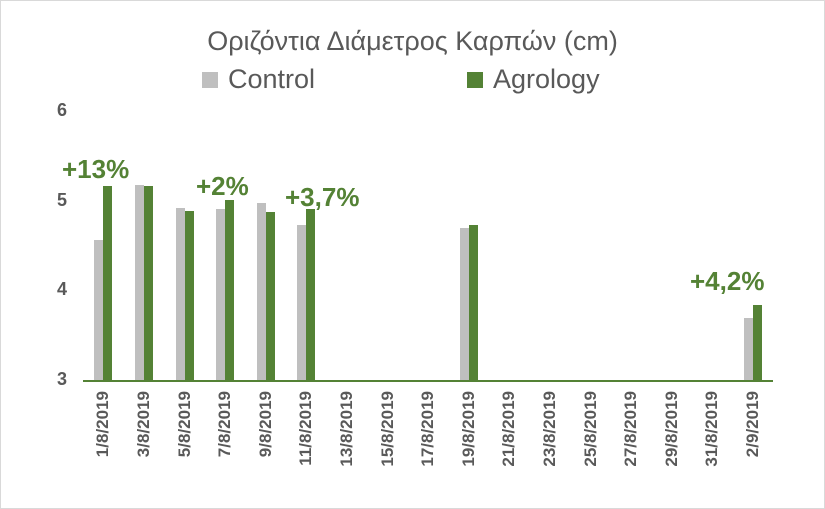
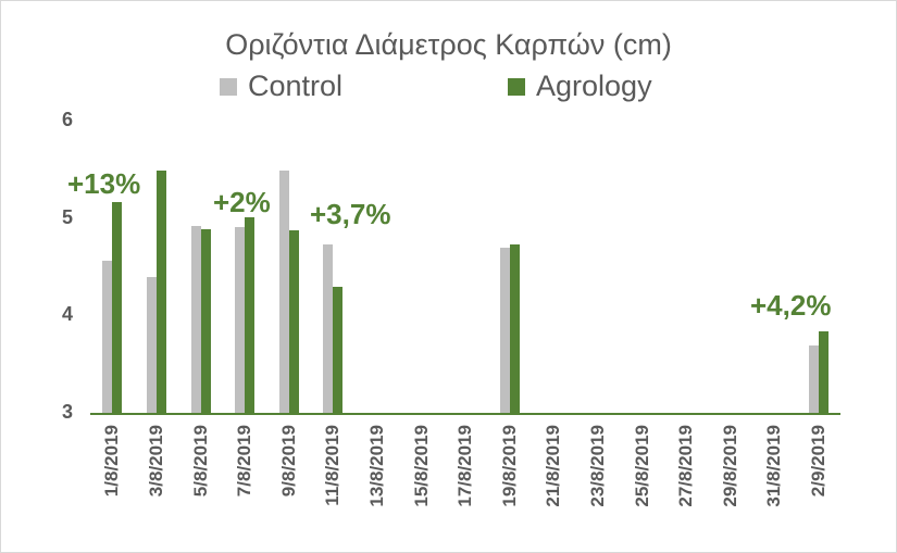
Control/3/8/2019: 5.2 -> 4.4
Agrology/3/8/2019: 5.2 -> 5.5
Control/9/8/2019: 5.0 -> 5.5
Agrology/11/8/2019: 4.9 -> 4.3
